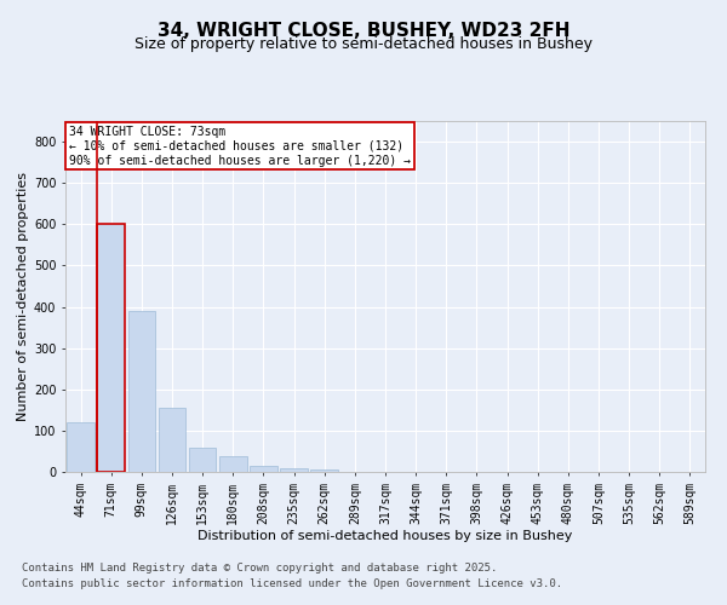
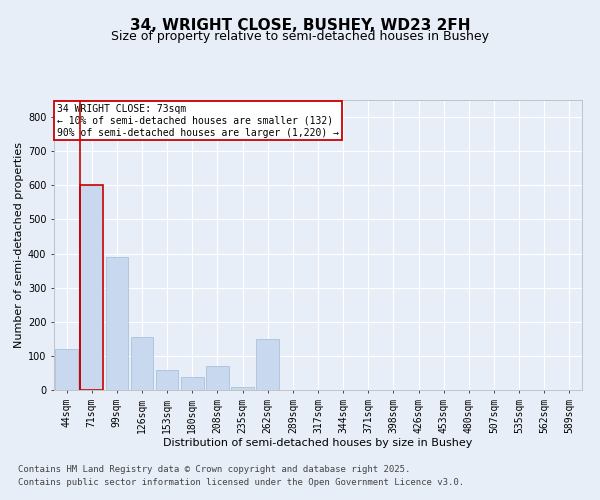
208sqm: 14 -> 70
262sqm: 5 -> 150
